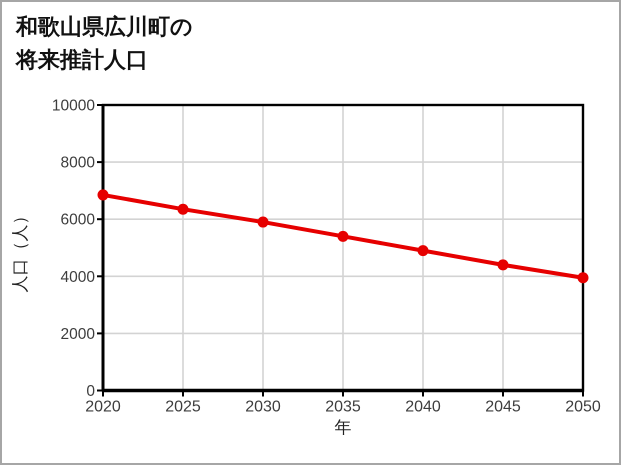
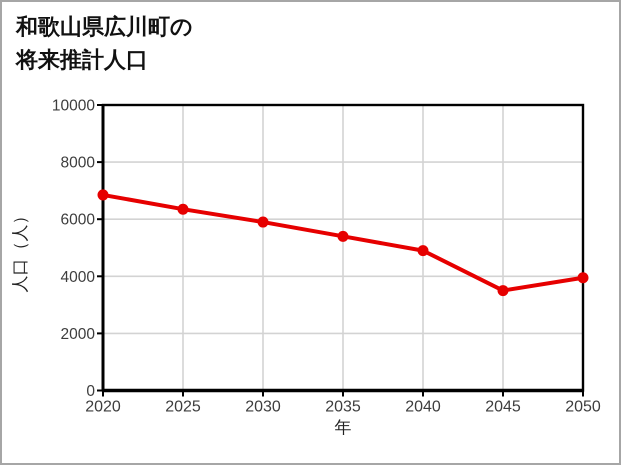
2045: 4400 -> 3500
